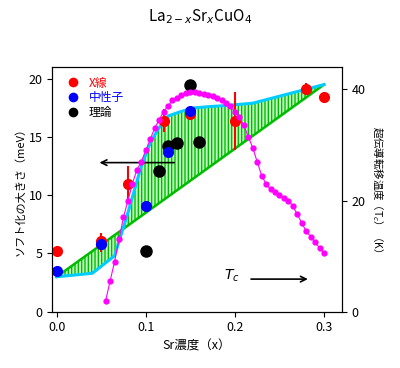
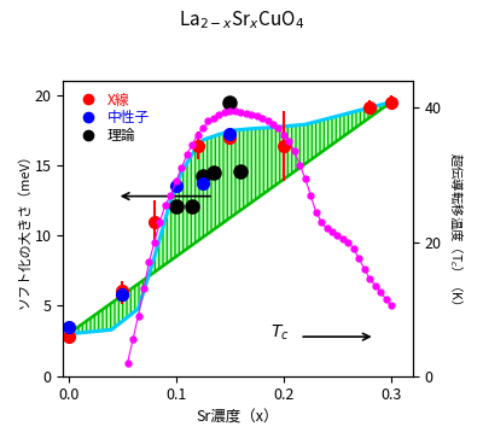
X線/0.0: 5.2 -> 2.8
中性子/0.1: 9.1 -> 13.5
理論/0.1: 5.2 -> 12.1
X線/0.3: 18.4 -> 19.5
